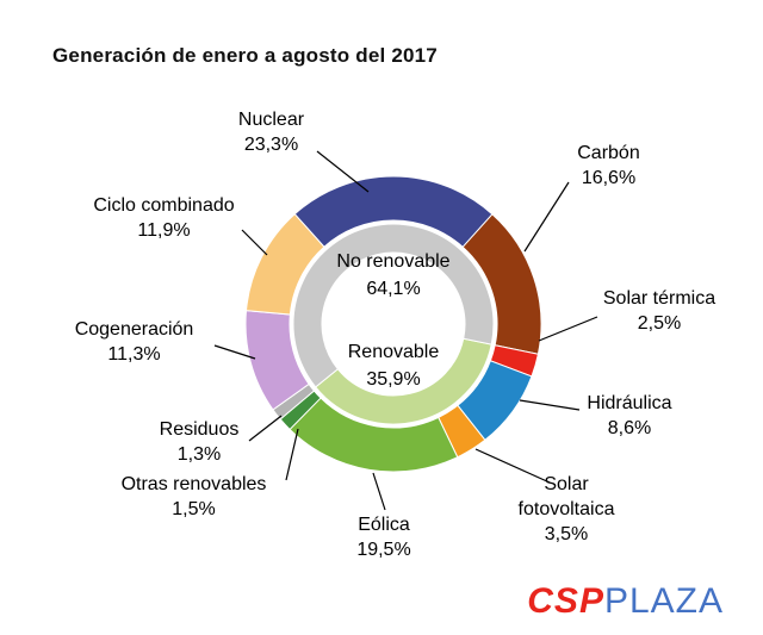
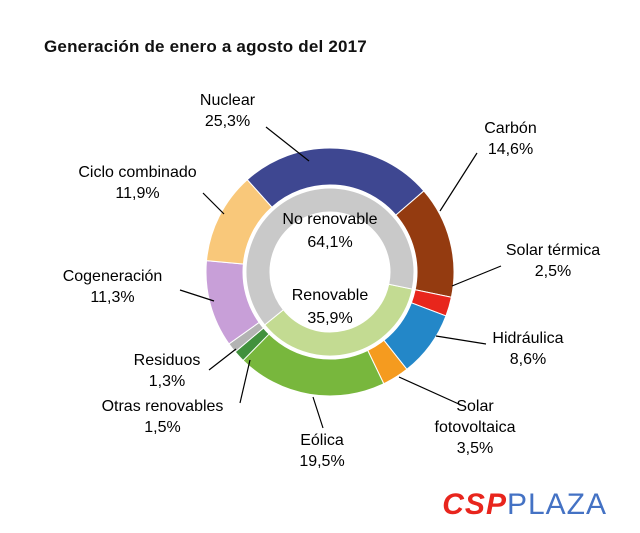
Nuclear: 23,3% -> 25,3%
Carbón: 16,6% -> 14,6%
